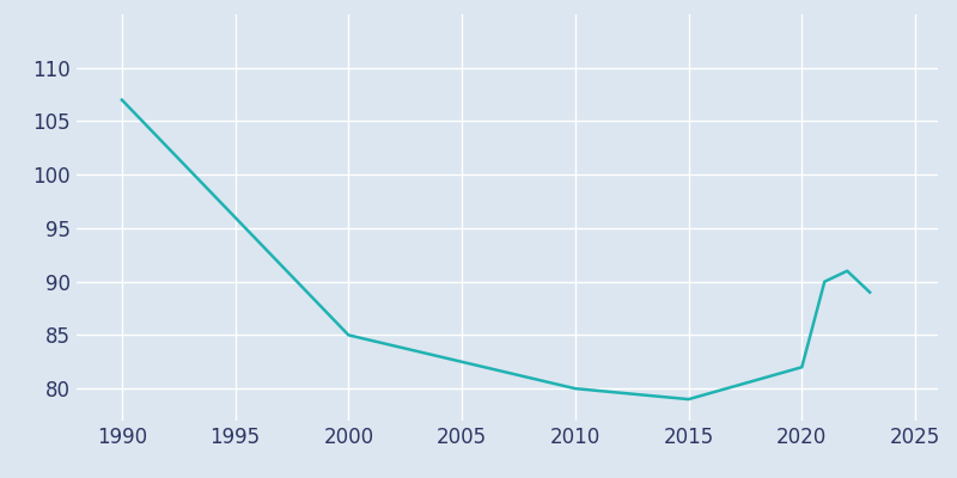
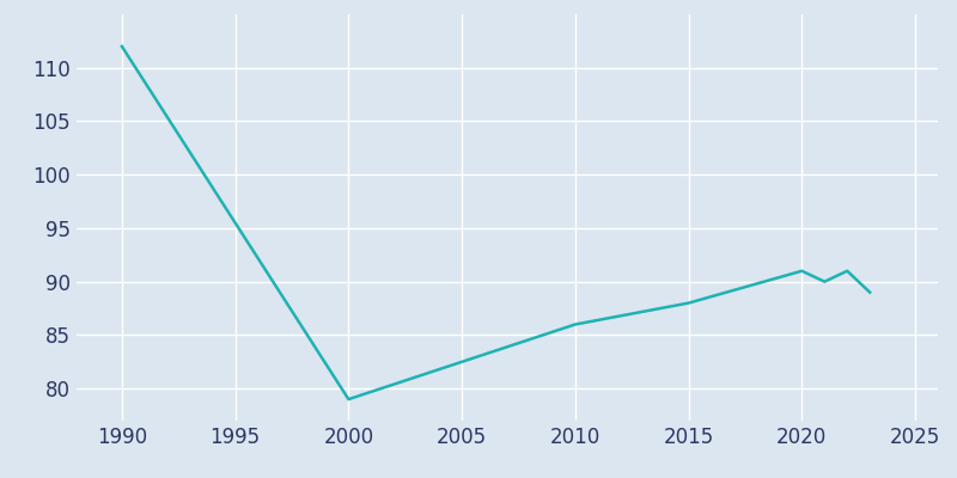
1990: 107 -> 112
2000: 85 -> 79
2010: 80 -> 86
2015: 79 -> 88
2020: 82 -> 91
